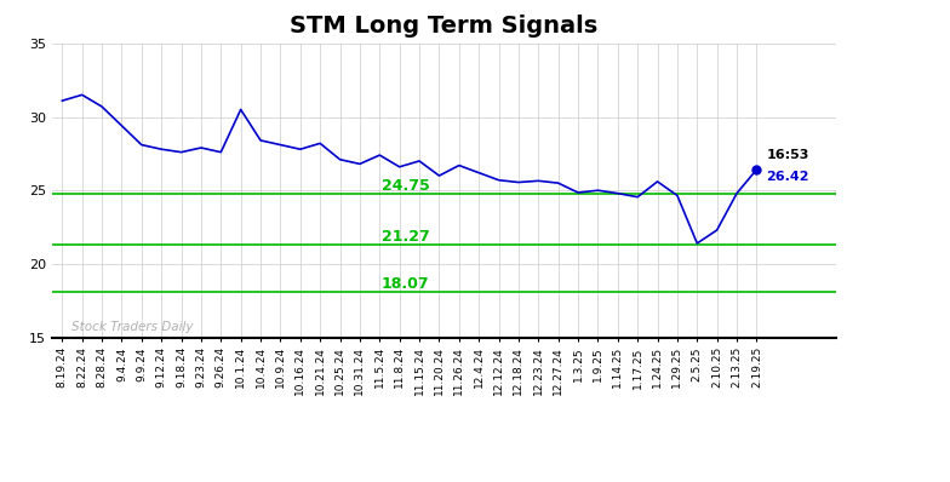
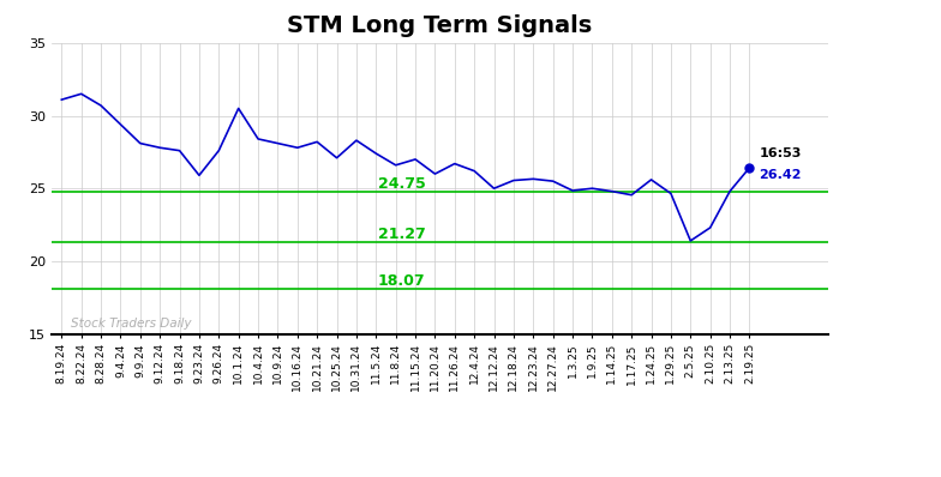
9.23.24: 27.9 -> 25.9
10.31.24: 26.8 -> 28.3
12.12.24: 25.7 -> 25.0
